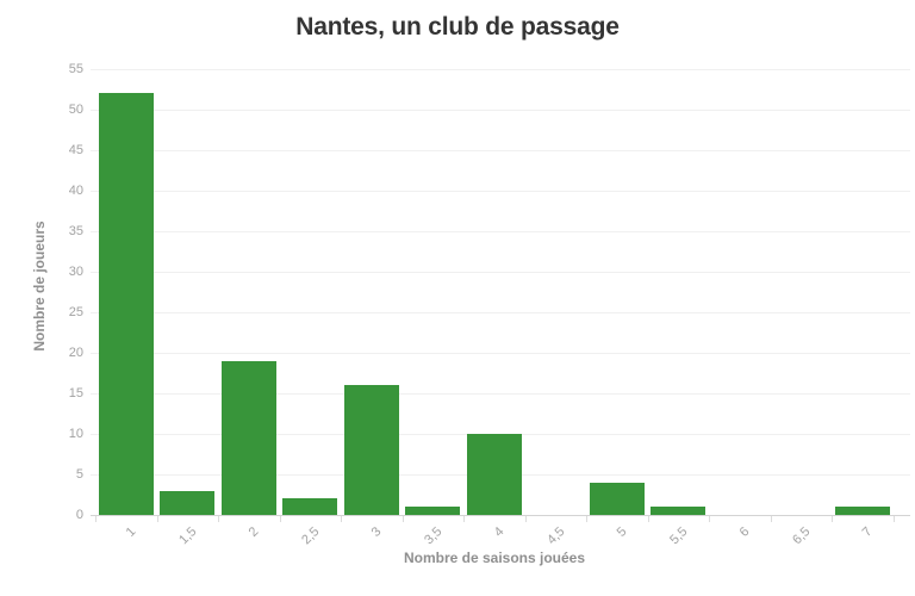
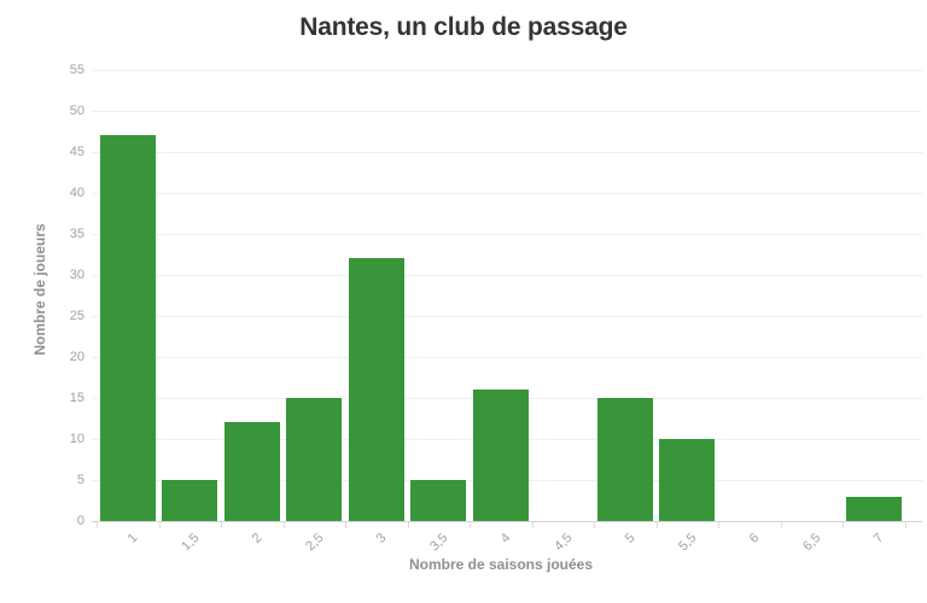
1: 52 -> 47
1,5: 3 -> 5
2: 19 -> 12
2,5: 2 -> 15
3: 16 -> 32
3,5: 1 -> 5
4: 10 -> 16
5: 4 -> 15
5,5: 1 -> 10
7: 1 -> 3
